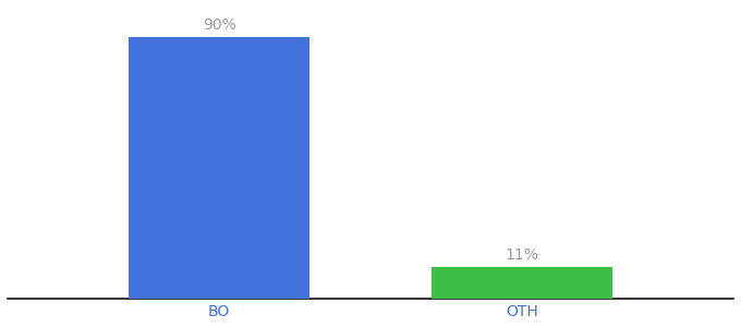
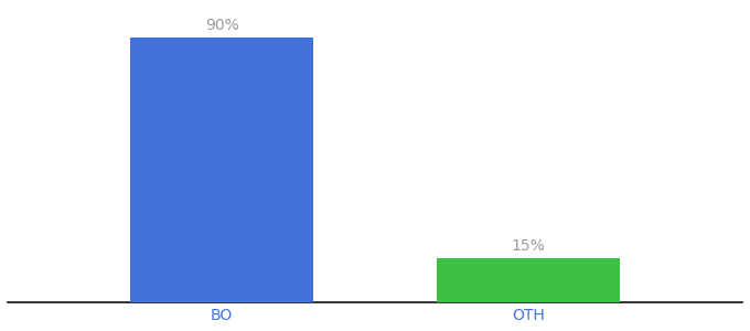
OTH: 11% -> 15%
